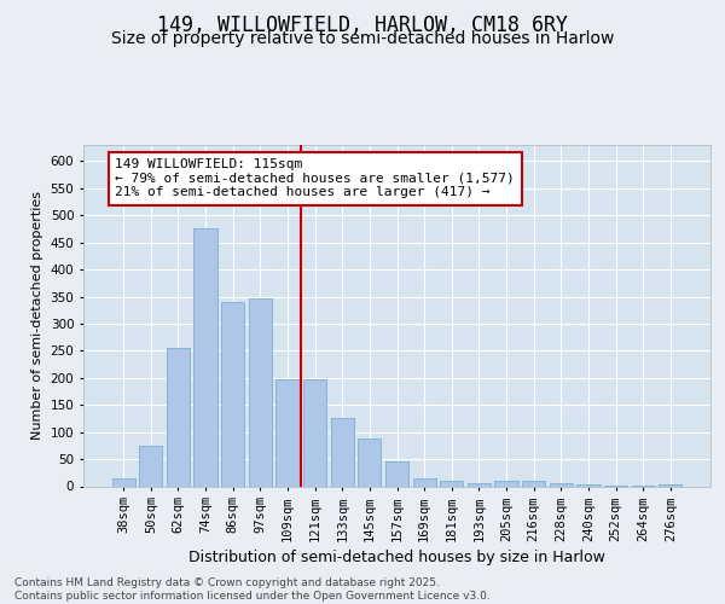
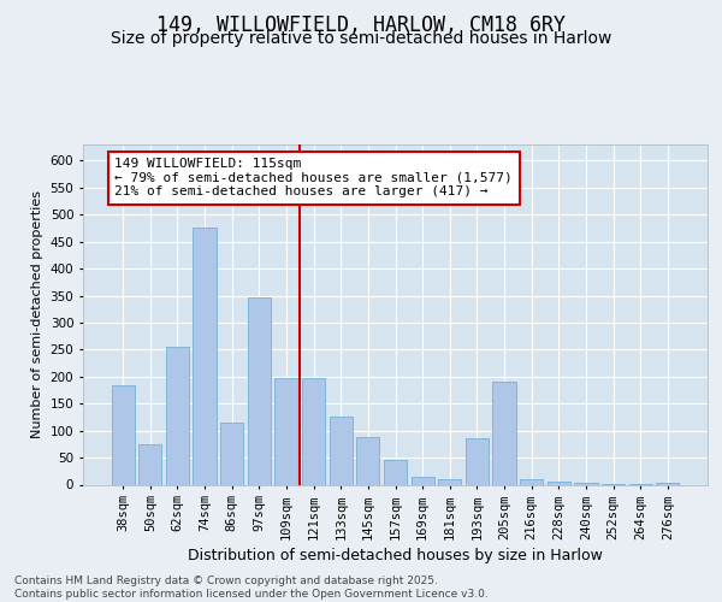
38sqm: 15 -> 185
86sqm: 340 -> 115
193sqm: 6 -> 85
205sqm: 9 -> 190
